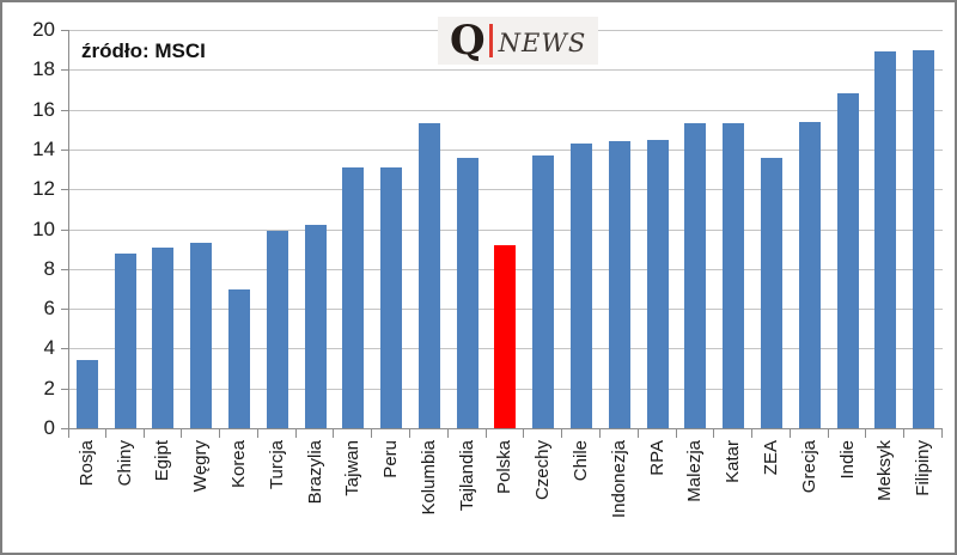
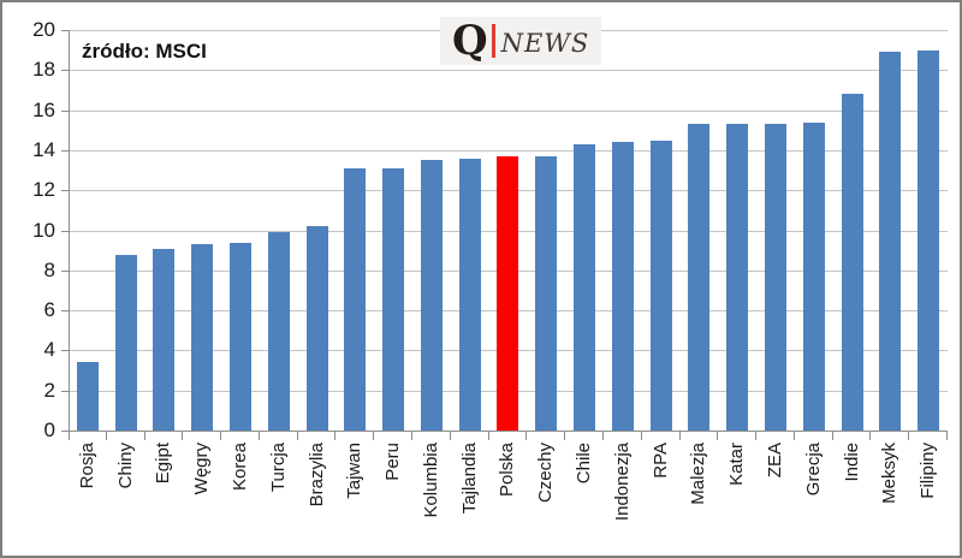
Korea: 7.0 -> 9.4
Kolumbia: 15.3 -> 13.5
Polska: 9.2 -> 13.7
ZEA: 13.6 -> 15.3
